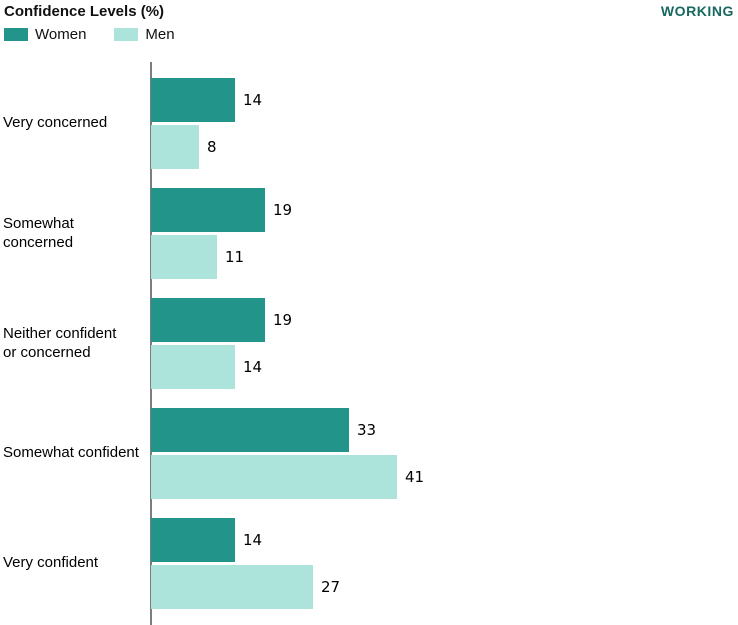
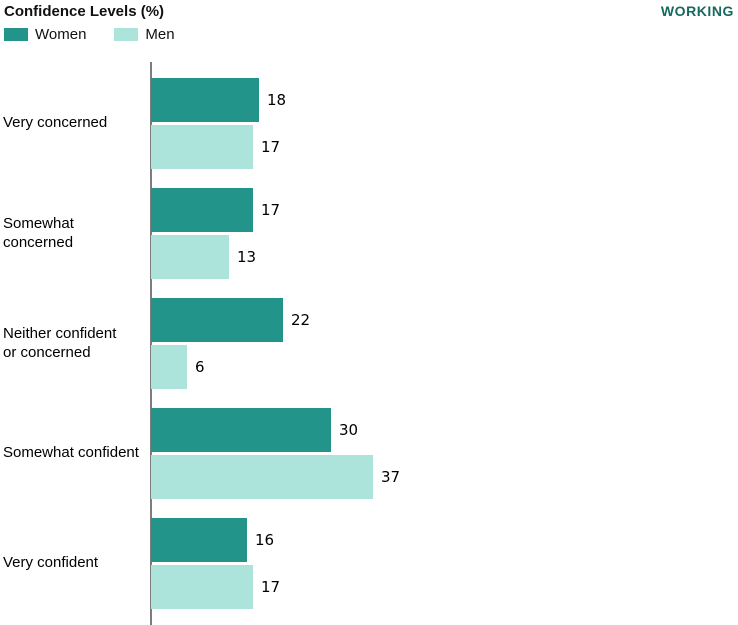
Women/Very concerned: 14 -> 18
Men/Very concerned: 8 -> 17
Women/Somewhat concerned: 19 -> 17
Men/Somewhat concerned: 11 -> 13
Women/Neither confident or concerned: 19 -> 22
Men/Neither confident or concerned: 14 -> 6
Women/Somewhat confident: 33 -> 30
Men/Somewhat confident: 41 -> 37
Women/Very confident: 14 -> 16
Men/Very confident: 27 -> 17
